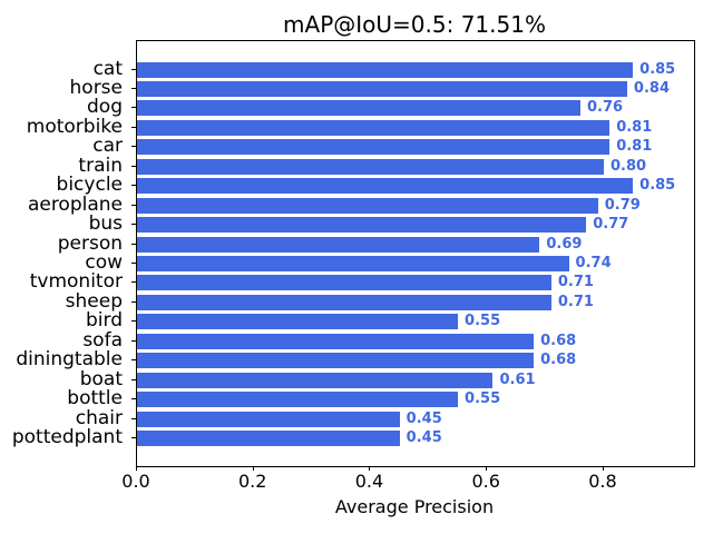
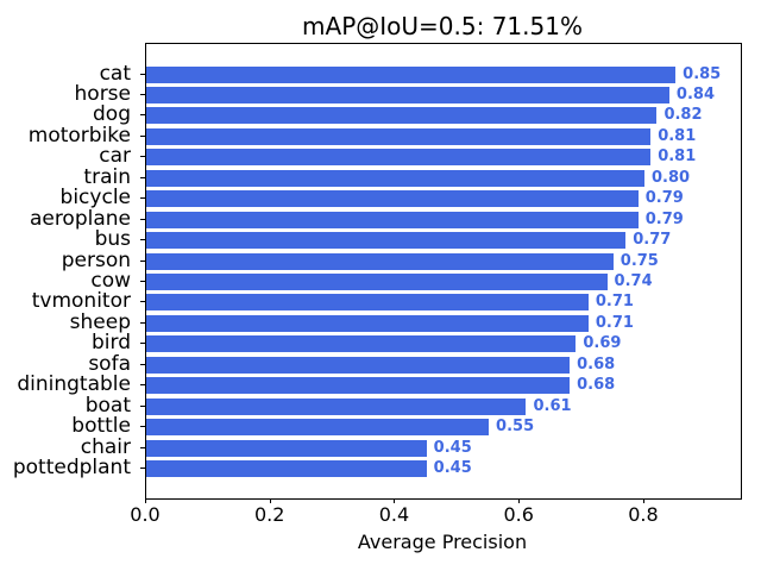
dog: 0.76 -> 0.82
bicycle: 0.85 -> 0.79
person: 0.69 -> 0.75
bird: 0.55 -> 0.69
